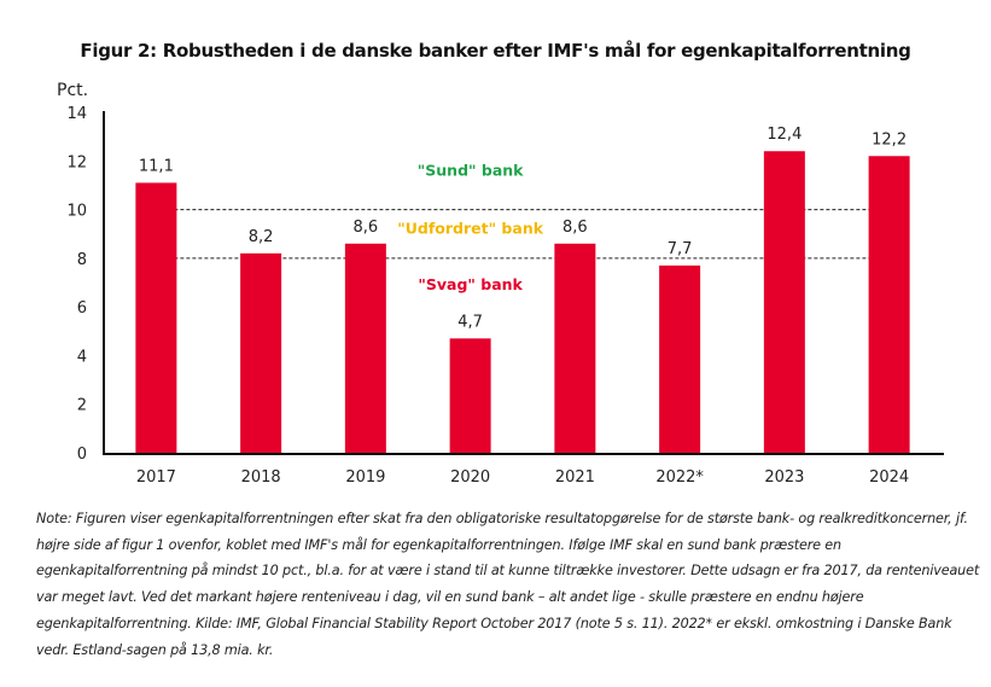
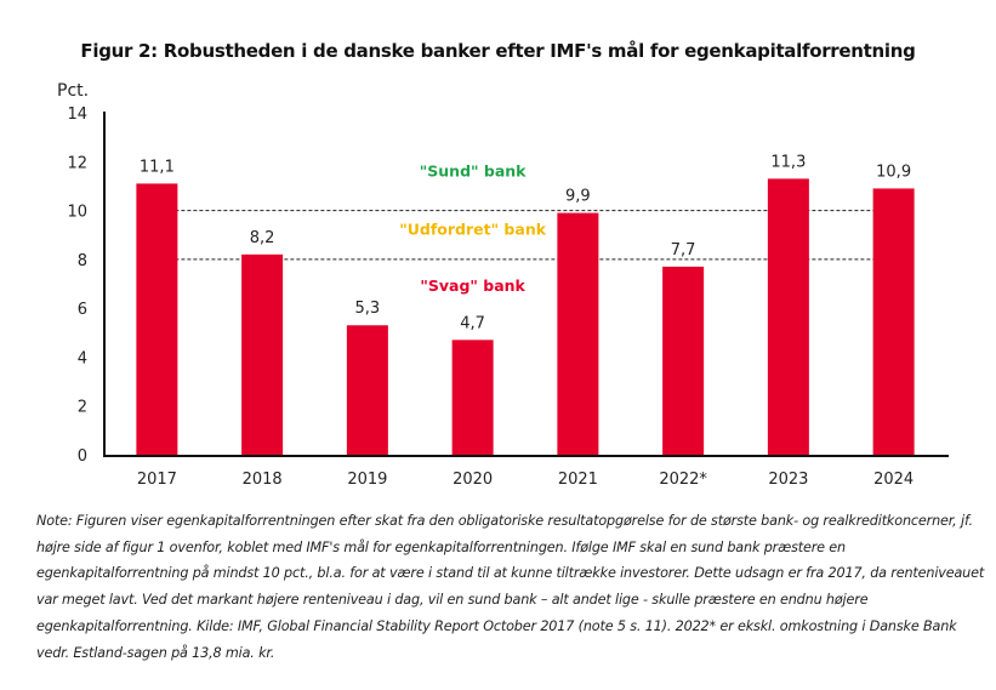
2019: 8,6 -> 5,3
2021: 8,6 -> 9,9
2023: 12,4 -> 11,3
2024: 12,2 -> 10,9
